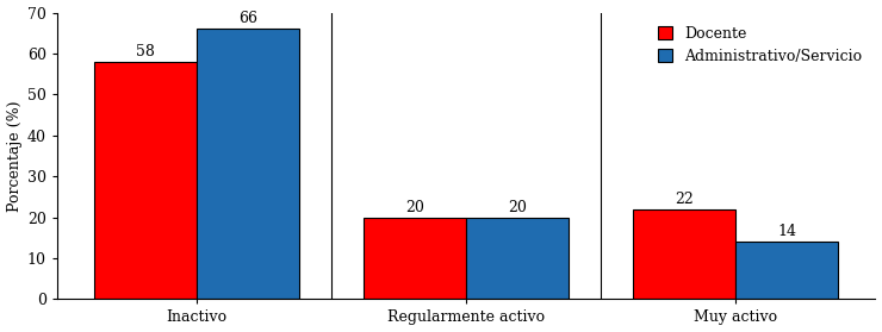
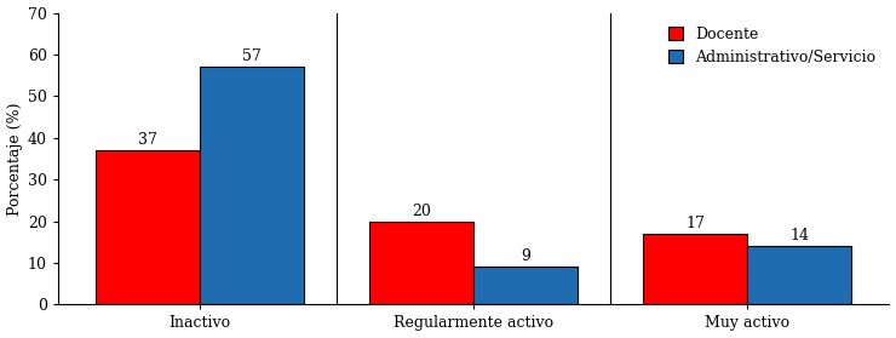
Docente/Inactivo: 58 -> 37
Administrativo/Servicio/Inactivo: 66 -> 57
Administrativo/Servicio/Regularmente activo: 20 -> 9
Docente/Muy activo: 22 -> 17
